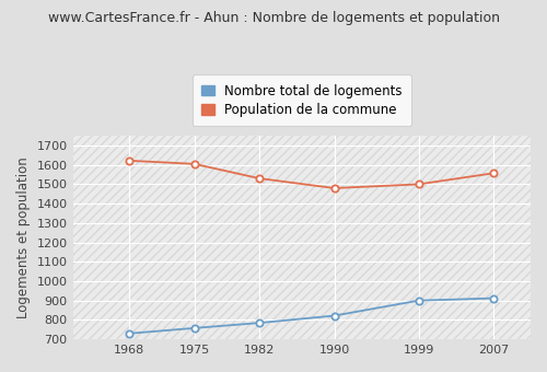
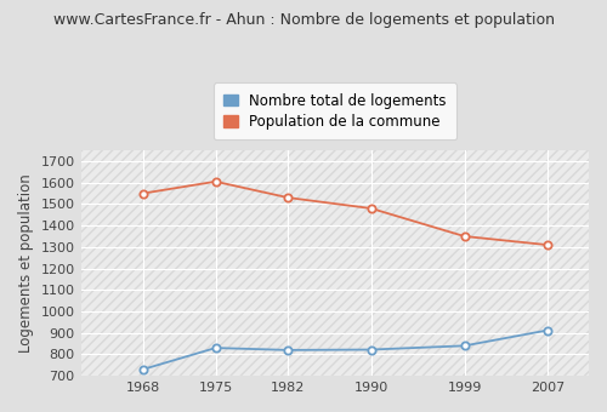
Population de la commune/1968: 1620 -> 1550
Nombre total de logements/1975: 760 -> 830
Nombre total de logements/1982: 780 -> 820
Nombre total de logements/1999: 900 -> 840
Population de la commune/1999: 1500 -> 1350
Population de la commune/2007: 1560 -> 1310
